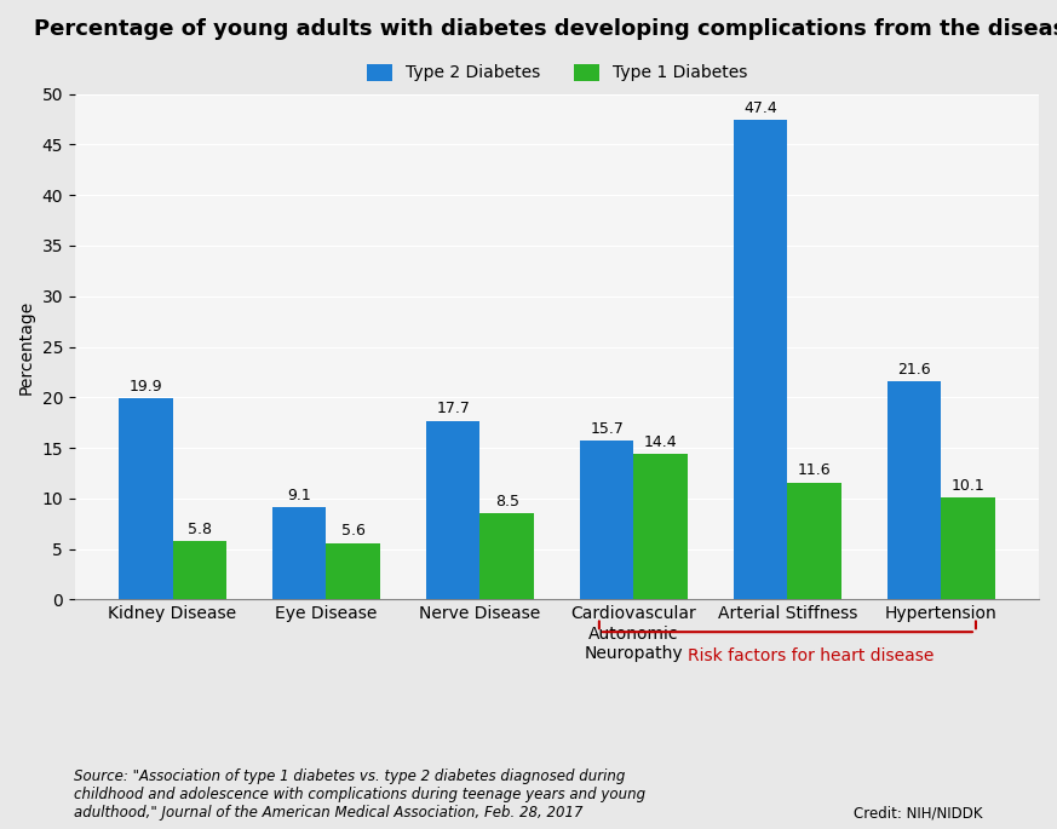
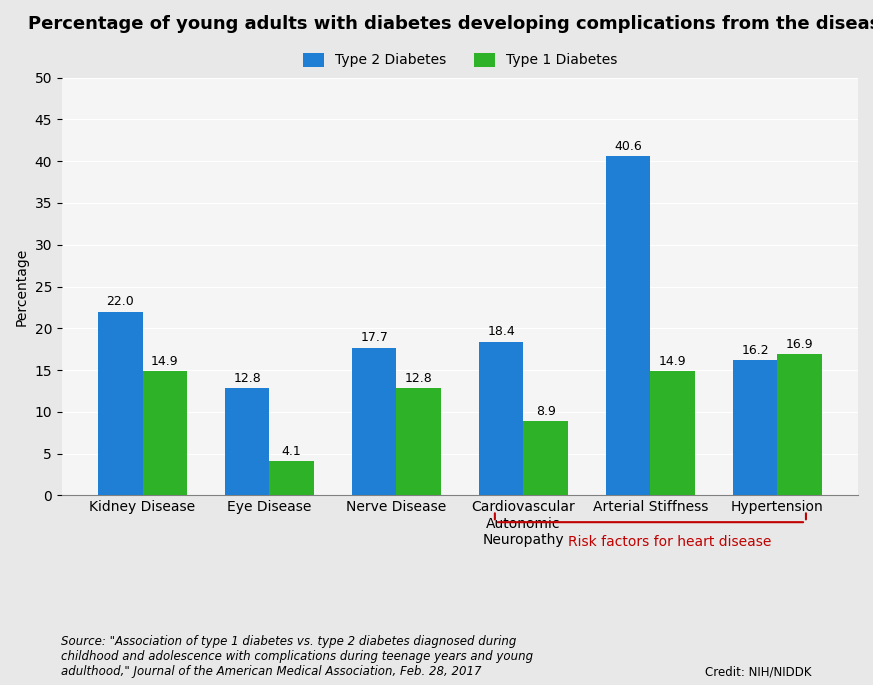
Type 2 Diabetes/Kidney Disease: 19.9 -> 22.0
Type 1 Diabetes/Kidney Disease: 5.8 -> 14.9
Type 2 Diabetes/Eye Disease: 9.1 -> 12.8
Type 1 Diabetes/Eye Disease: 5.6 -> 4.1
Type 1 Diabetes/Nerve Disease: 8.5 -> 12.8
Type 2 Diabetes/Cardiovascular Autonomic Neuropathy: 15.7 -> 18.4
Type 1 Diabetes/Cardiovascular Autonomic Neuropathy: 14.4 -> 8.9
Type 2 Diabetes/Arterial Stiffness: 47.4 -> 40.6
Type 1 Diabetes/Arterial Stiffness: 11.6 -> 14.9
Type 2 Diabetes/Hypertension: 21.6 -> 16.2
Type 1 Diabetes/Hypertension: 10.1 -> 16.9
